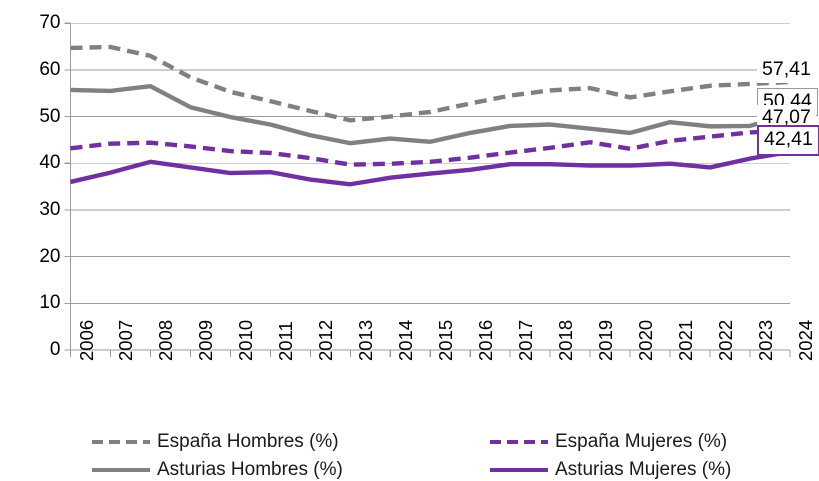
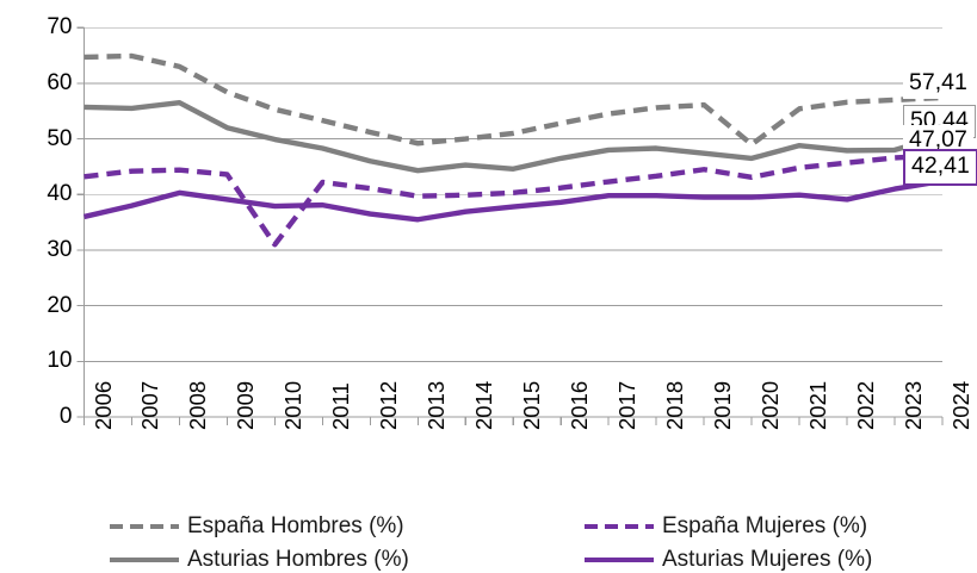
España Mujeres (%)/2010: 43 -> 31
España Hombres (%)/2020: 54 -> 49
